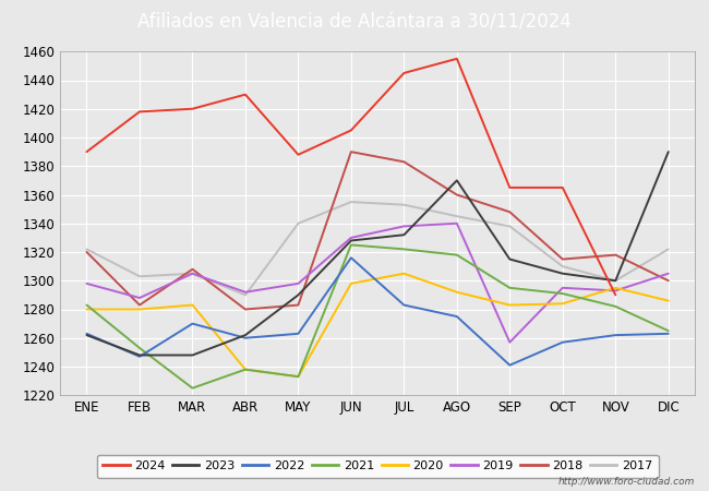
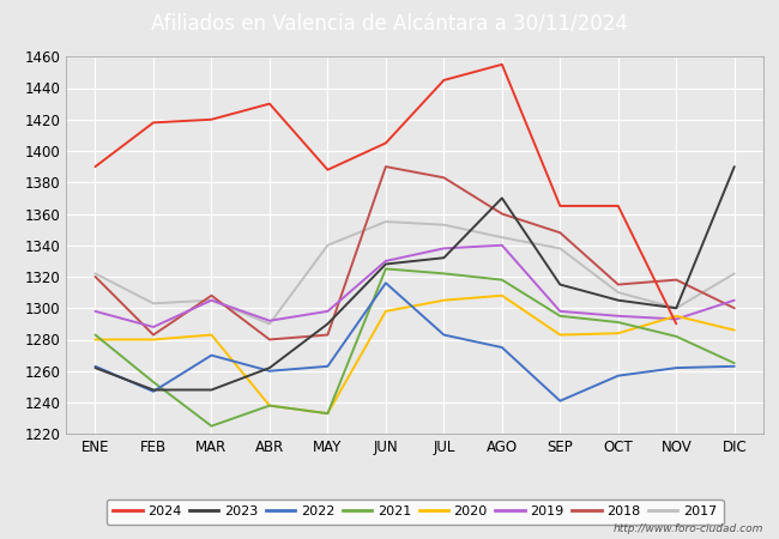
2020/AGO: 1292 -> 1308
2019/SEP: 1257 -> 1298
